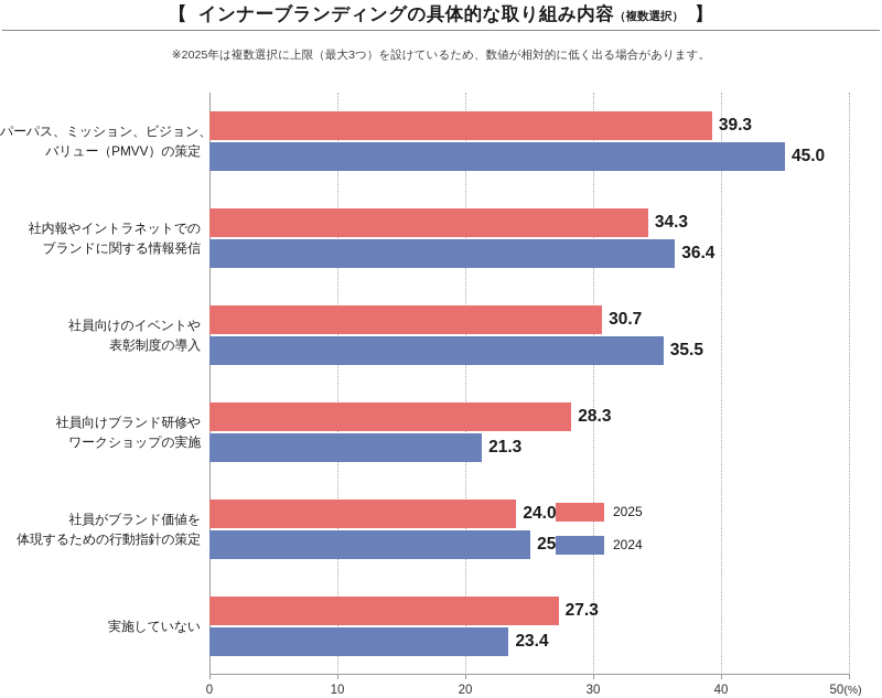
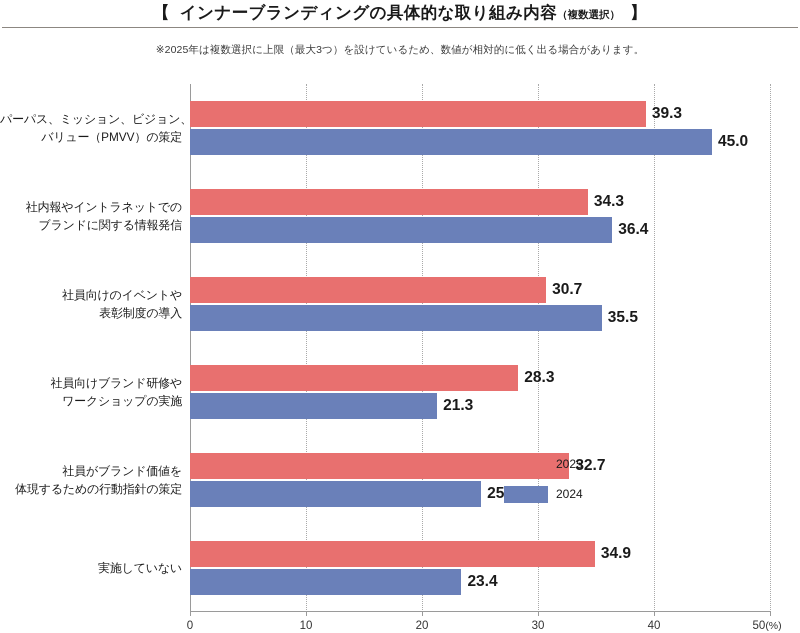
2025/社員がブランド価値を体現するための行動指針の策定: 24.0 -> 32.7
2025/実施していない: 27.3 -> 34.9
